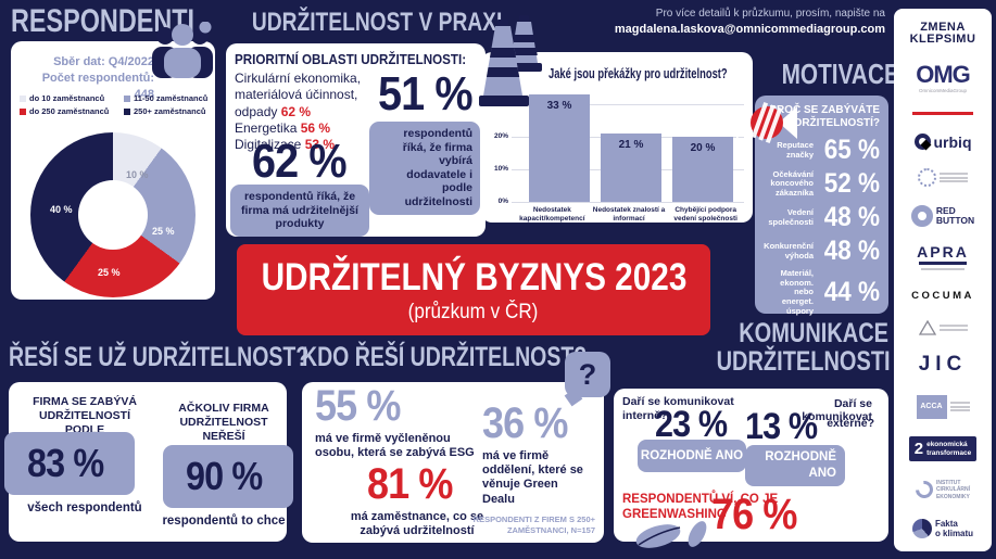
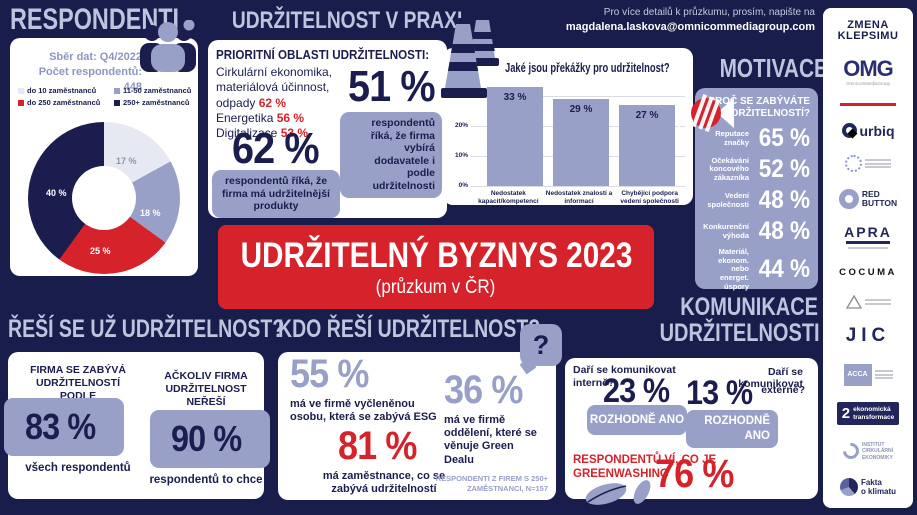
RESPONDENTI/do 10 zaměstnanců: 10 -> 17
RESPONDENTI/11-50 zaměstnanců: 25 -> 18
Jaké jsou překážky pro udržitelnost?/Nedostatek znalostí a informací: 21 -> 29
Jaké jsou překážky pro udržitelnost?/Chybějící podpora vedení společnosti: 20 -> 27
